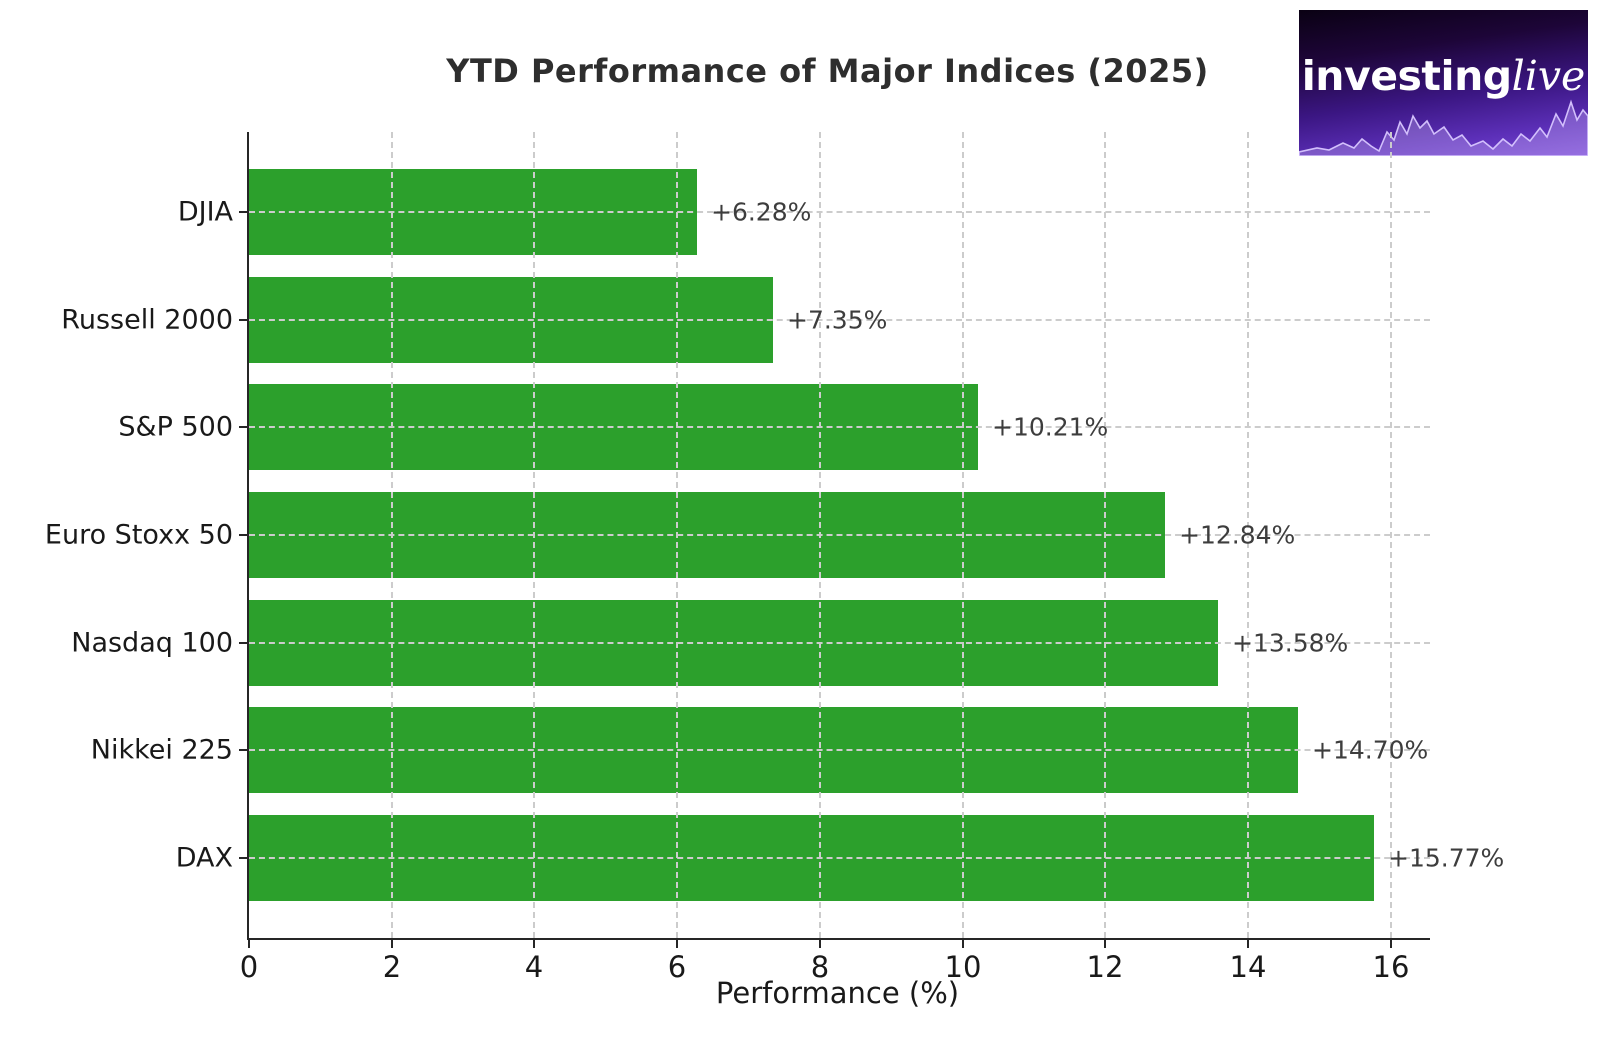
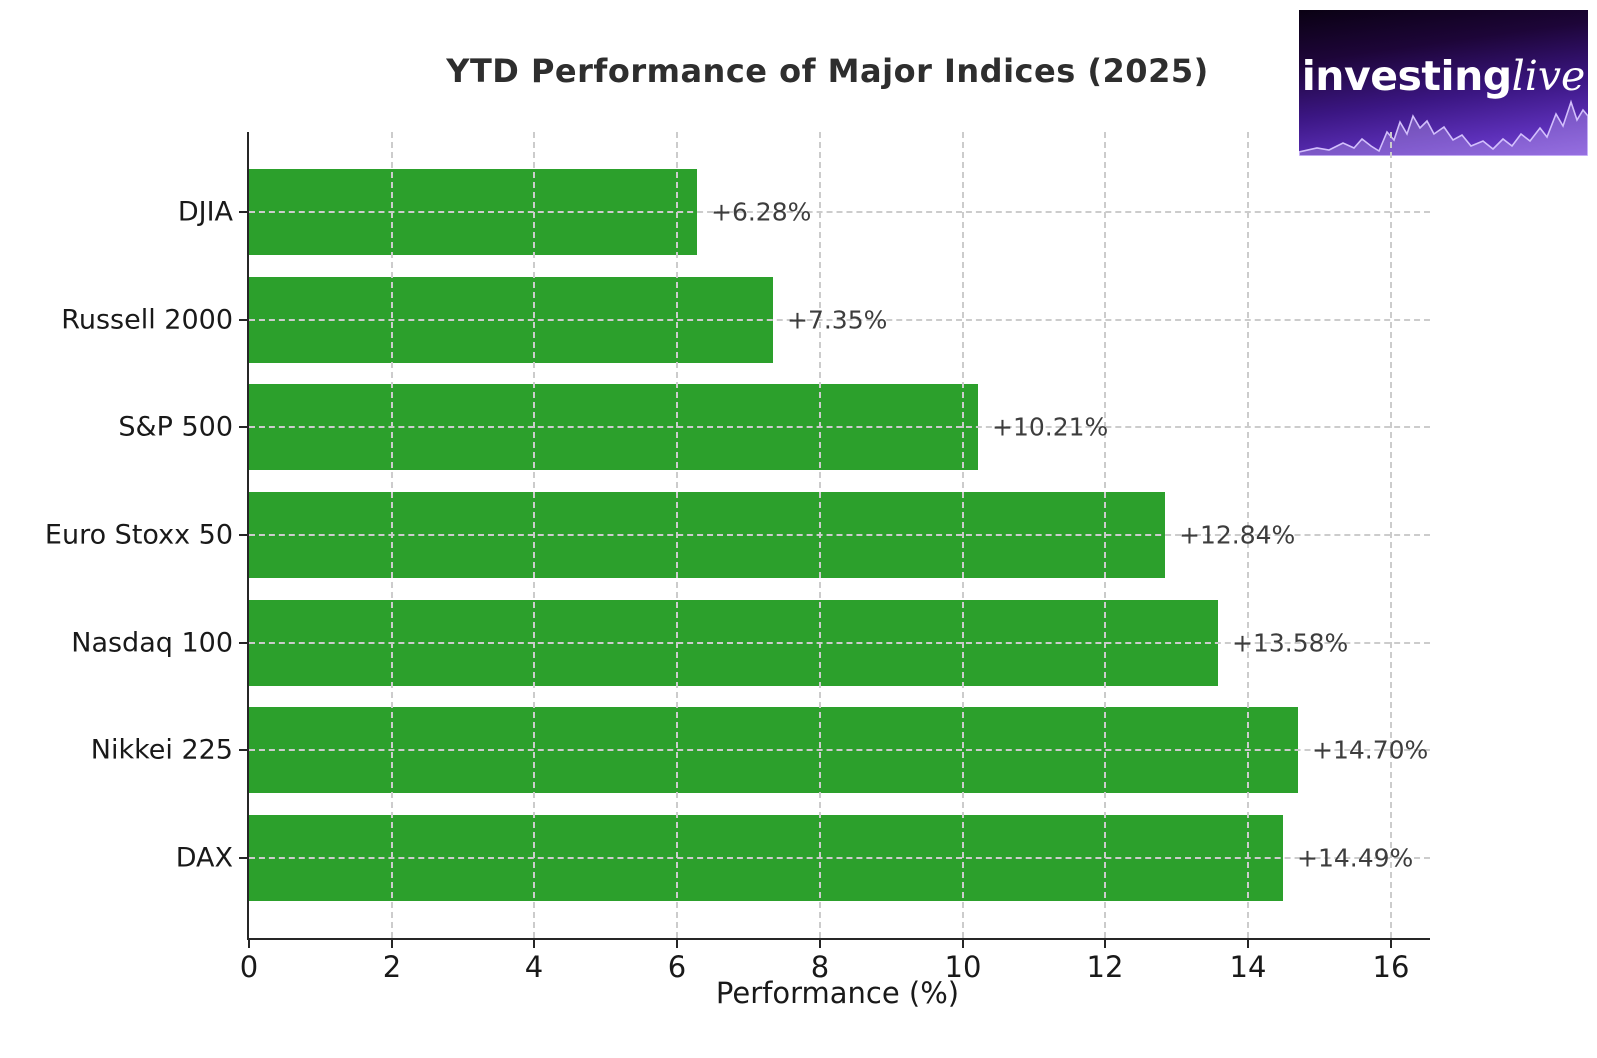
DAX: +15.77% -> +14.49%
